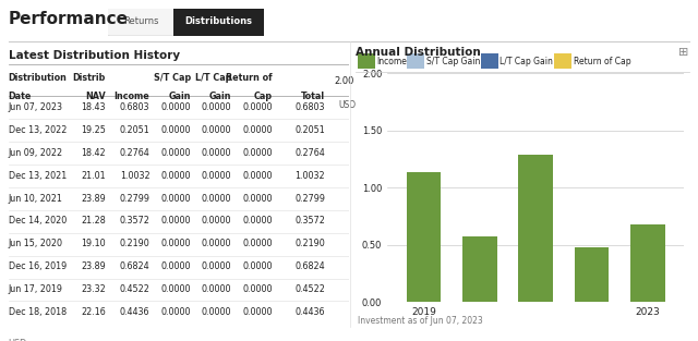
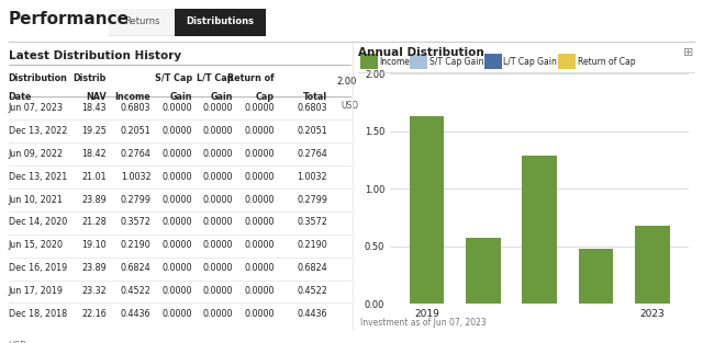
2019: 1.13 -> 1.63
